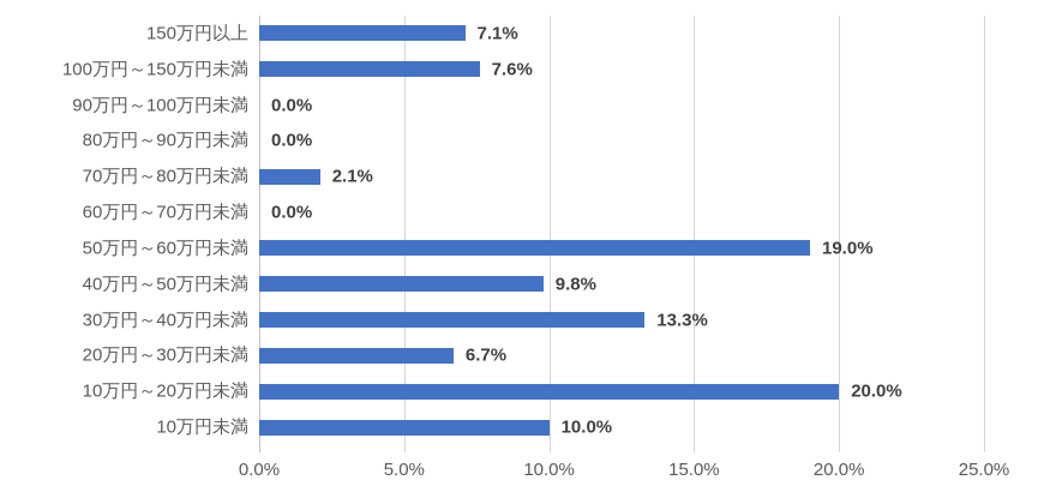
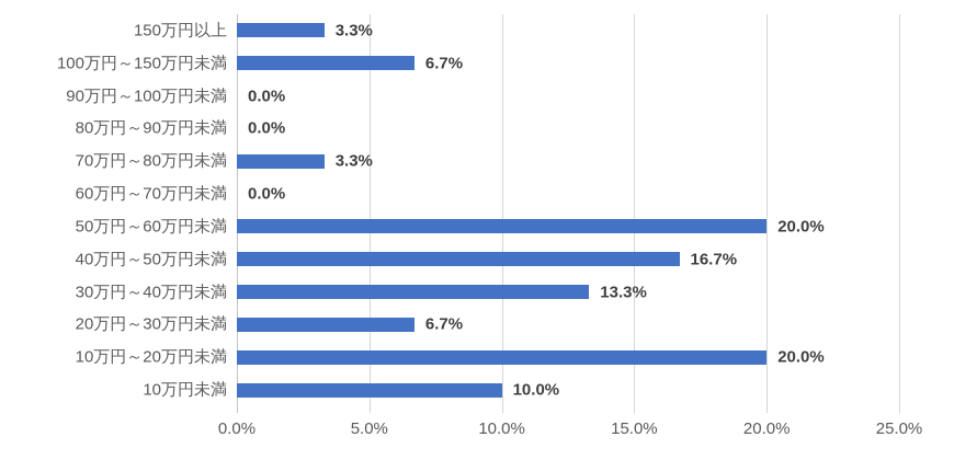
150万円以上: 7.1% -> 3.3%
100万円～150万円未満: 7.6% -> 6.7%
70万円～80万円未満: 2.1% -> 3.3%
50万円～60万円未満: 19.0% -> 20.0%
40万円～50万円未満: 9.8% -> 16.7%
